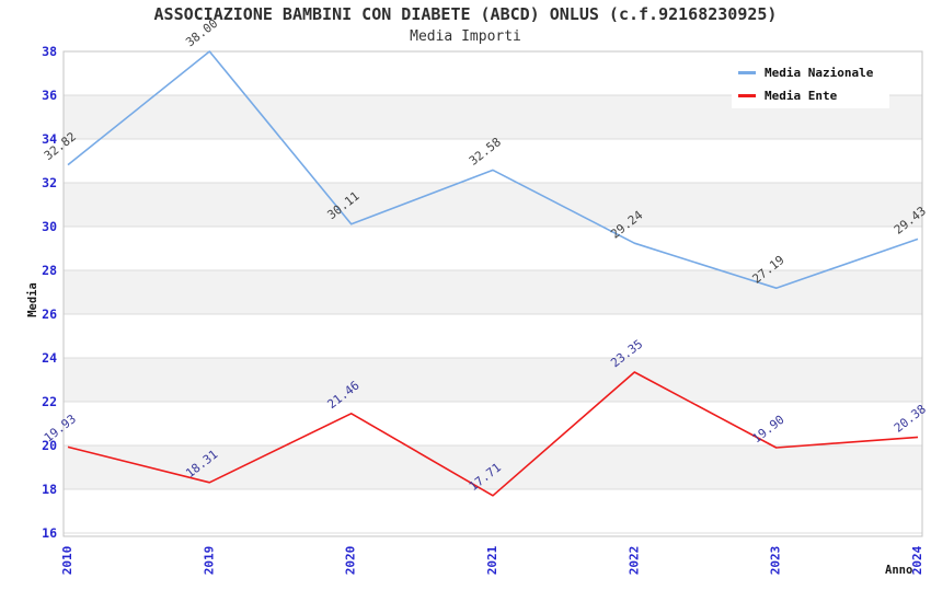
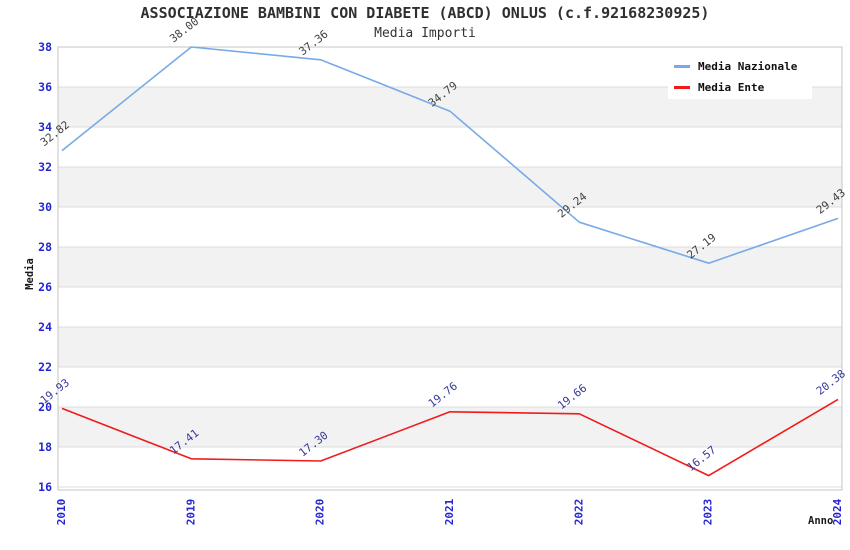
Media Ente/2019: 18.31 -> 17.41
Media Nazionale/2020: 30.11 -> 37.36
Media Ente/2020: 21.46 -> 17.30
Media Nazionale/2021: 32.58 -> 34.79
Media Ente/2021: 17.71 -> 19.76
Media Ente/2022: 23.35 -> 19.66
Media Ente/2023: 19.90 -> 16.57
